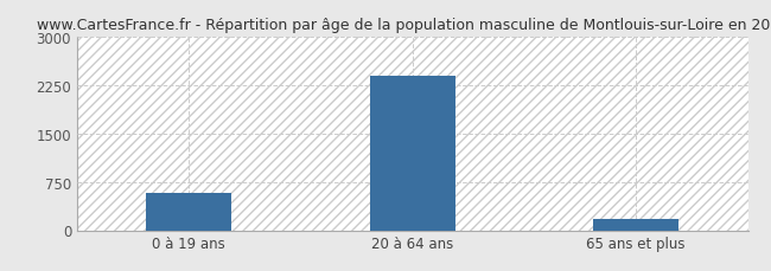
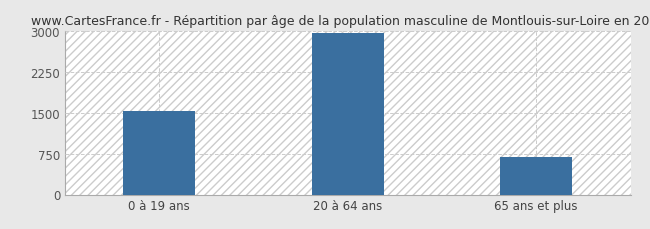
0 à 19 ans: 580 -> 1530
20 à 64 ans: 2400 -> 2970
65 ans et plus: 180 -> 680
